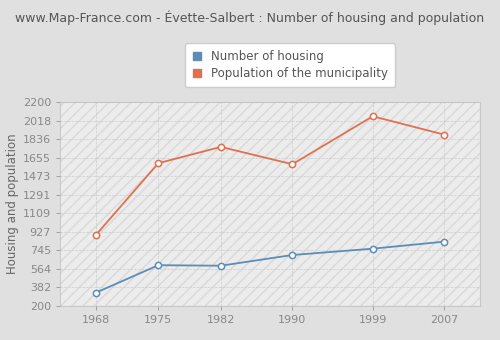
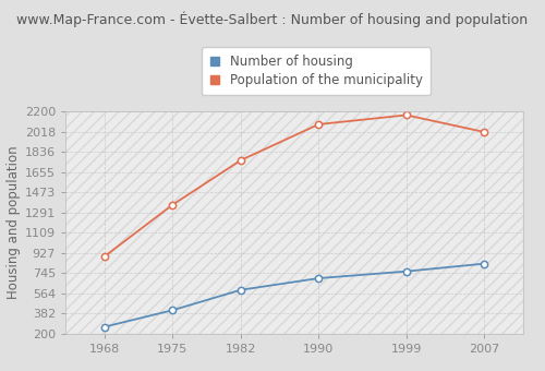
Number of housing/1968: 330 -> 260
Number of housing/1975: 600 -> 410
Population of the municipality/1975: 1600 -> 1360
Population of the municipality/1990: 1590 -> 2080
Population of the municipality/1999: 2060 -> 2170
Population of the municipality/2007: 1880 -> 2010
